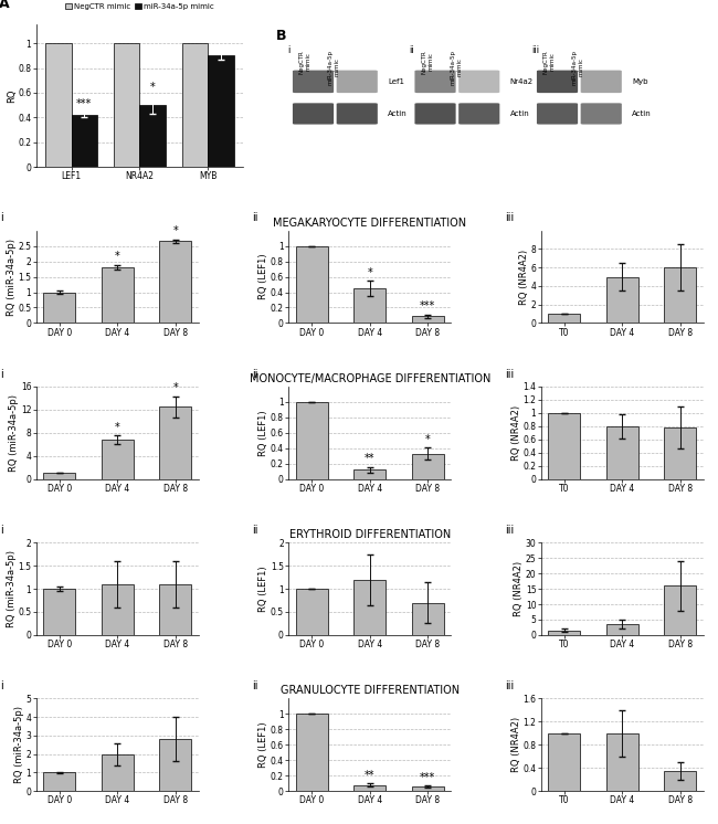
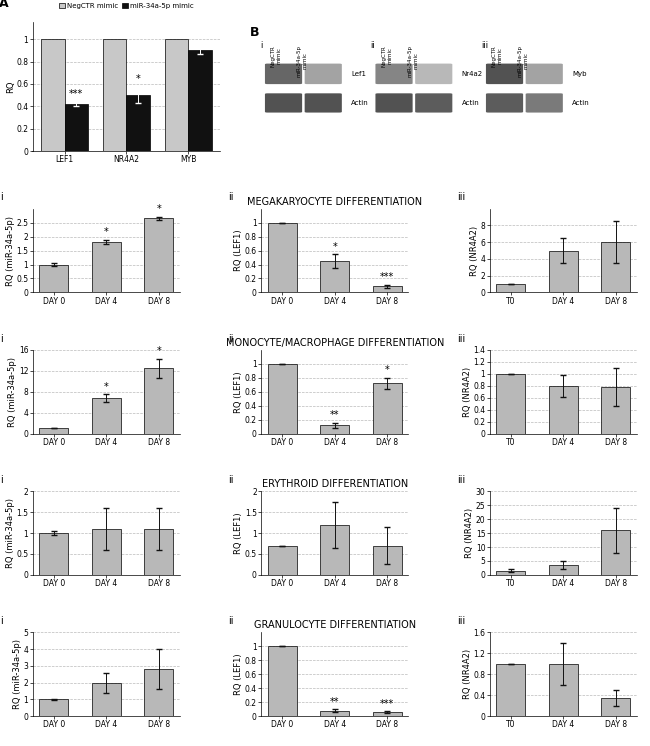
MONOCYTE/MACROPHAGE DIFFERENTIATION/DAY 8: 0.33 -> 0.72
ERYTHROID DIFFERENTIATION/DAY 0: 1.0 -> 0.7
